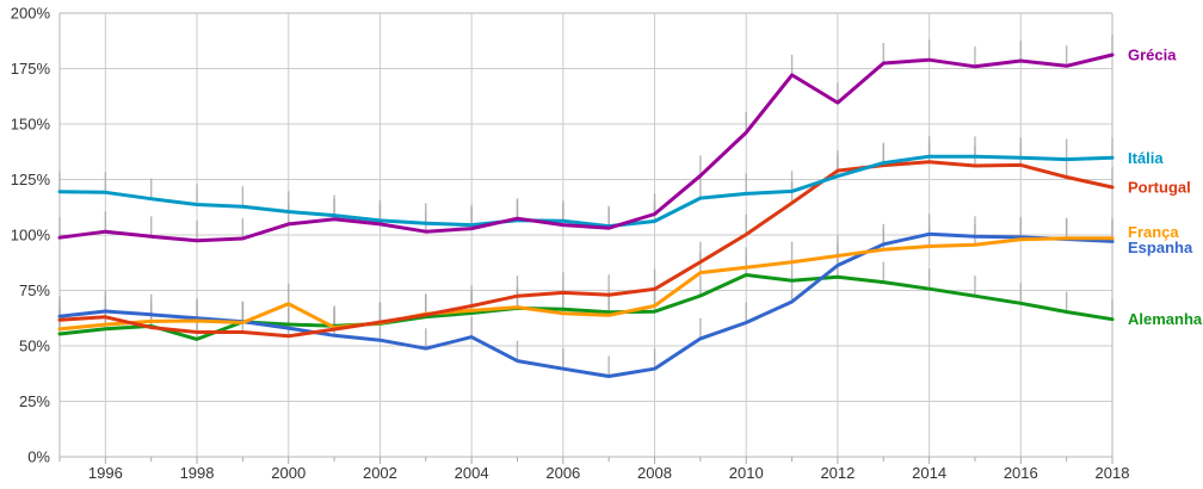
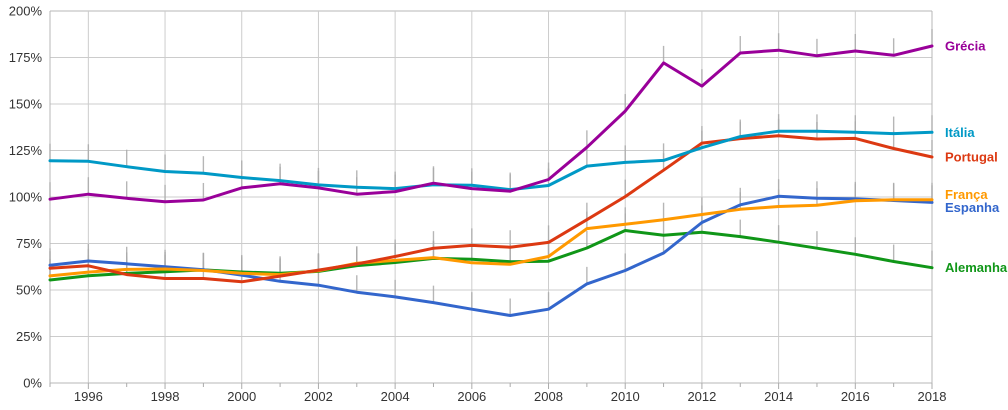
Alemanha/1998: 53% -> 60%
França/2000: 69% -> 59%
Espanha/2004: 54% -> 46%
